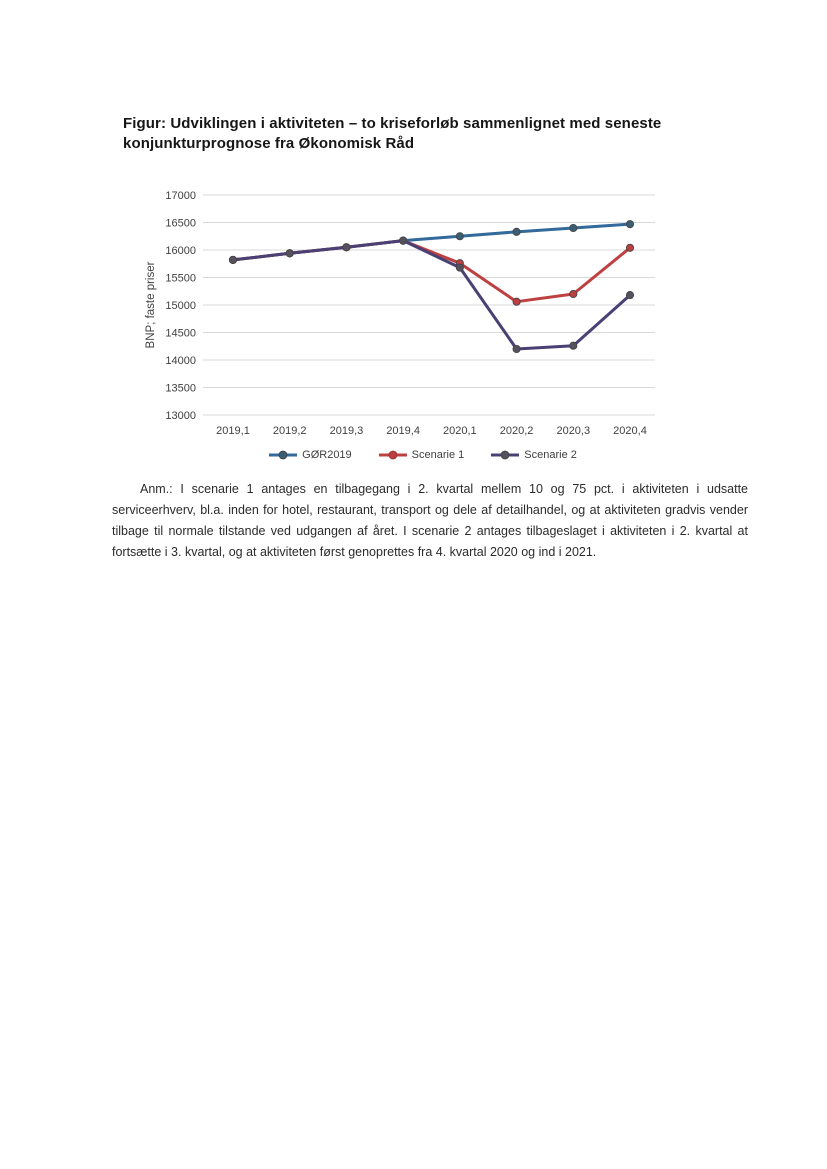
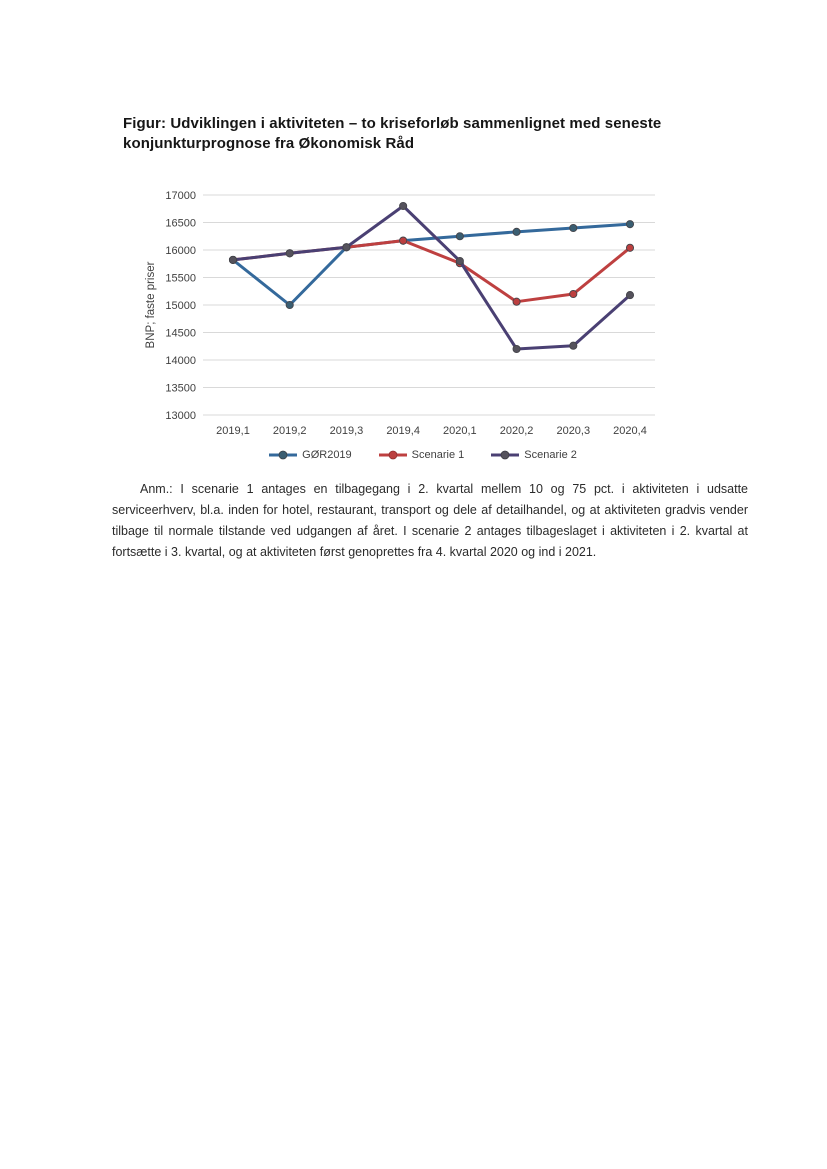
GØR2019/2019,2: 15900 -> 15000
Scenarie 2/2019,4: 16200 -> 16800
Scenarie 2/2020,1: 15700 -> 15800
